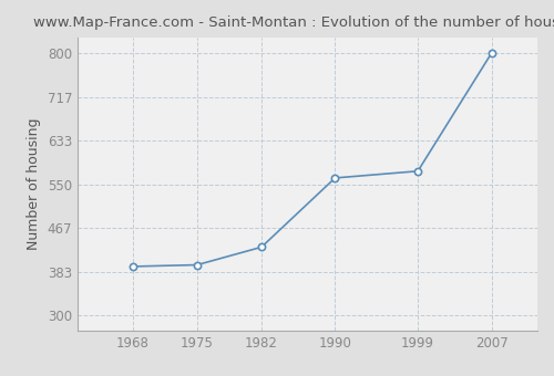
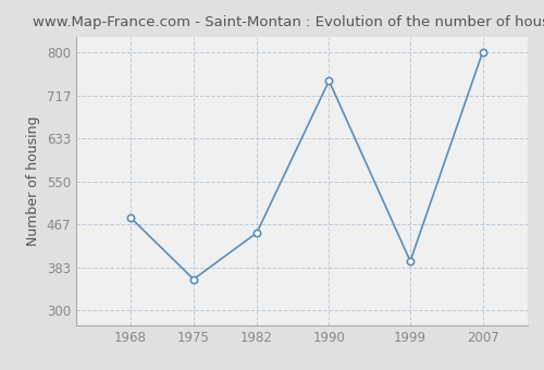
1968: 393 -> 480
1975: 396 -> 360
1982: 430 -> 450
1990: 562 -> 745
1999: 575 -> 395
